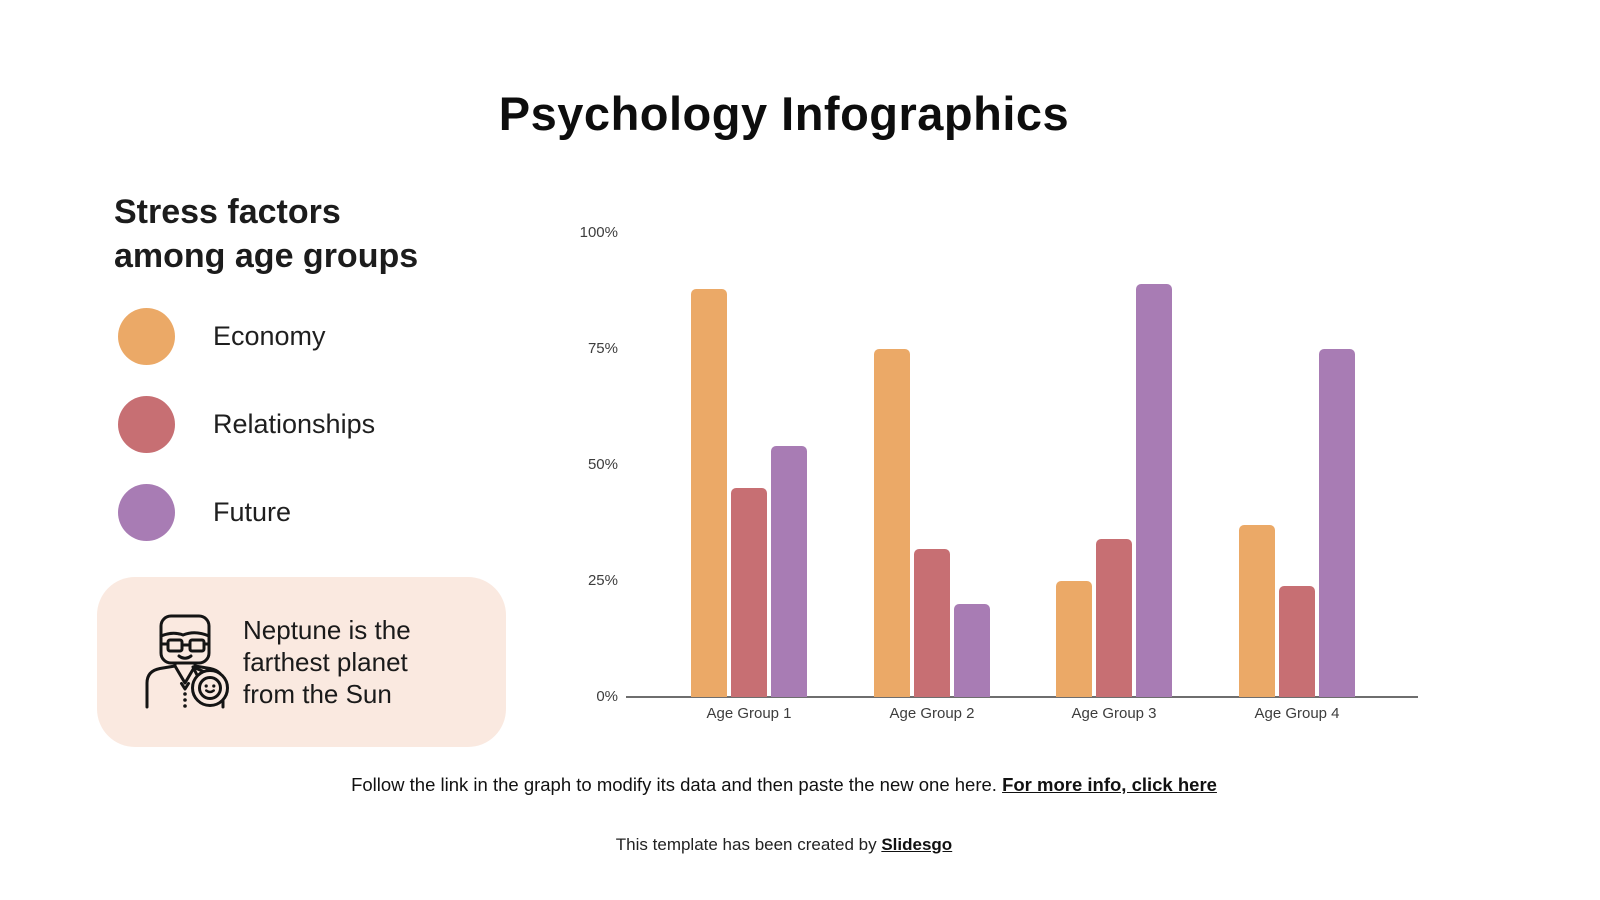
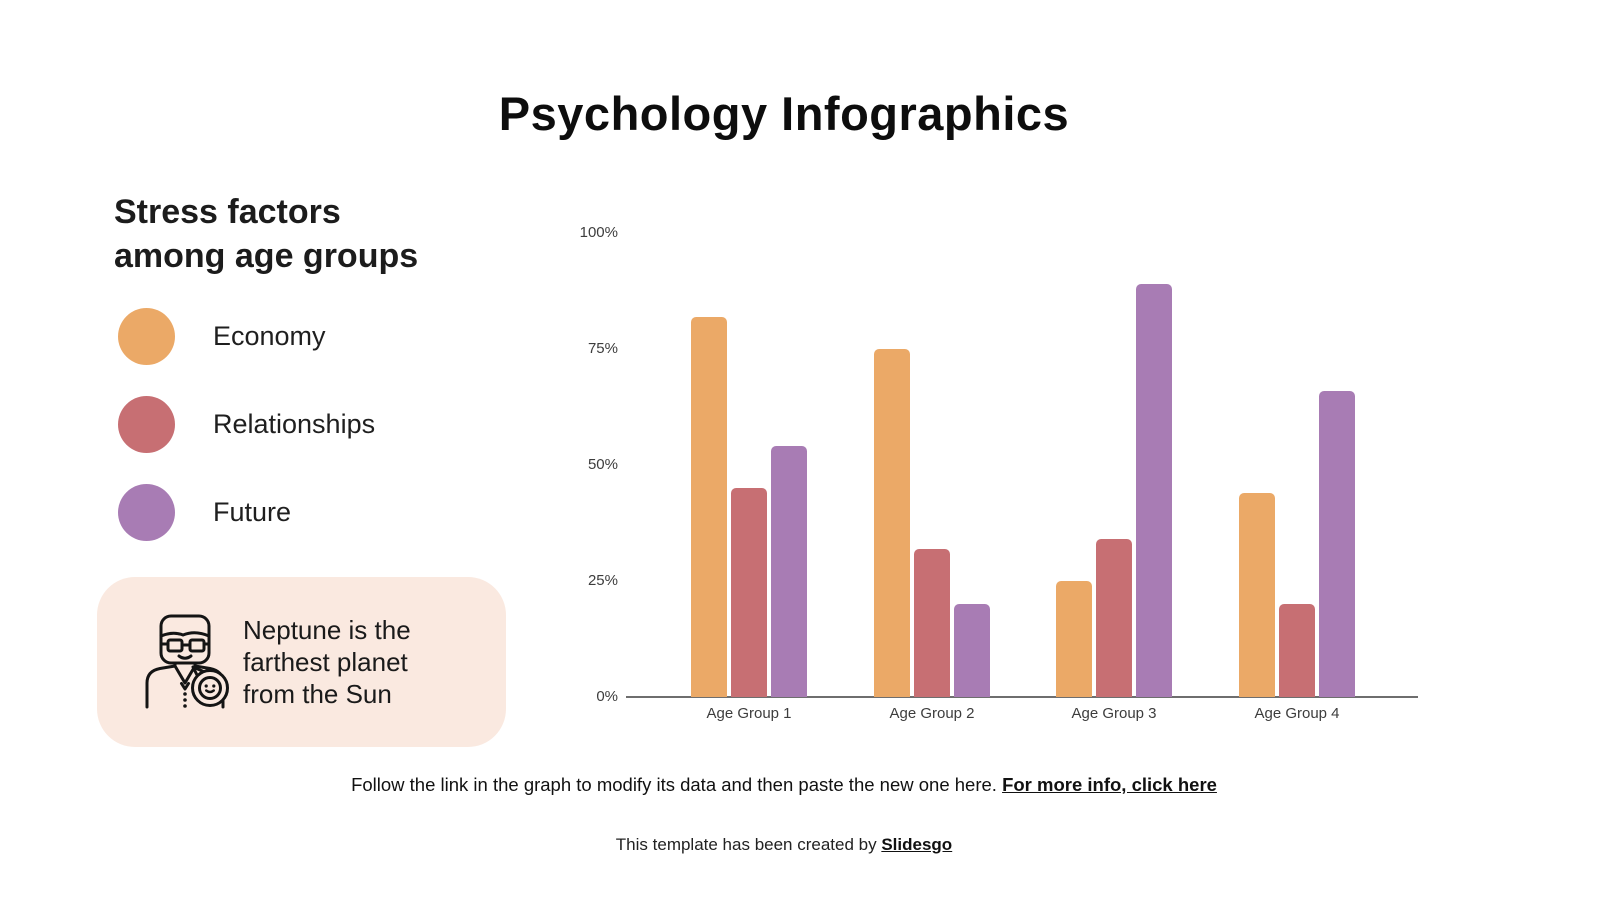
Economy/Age Group 1: 88% -> 82%
Economy/Age Group 4: 37% -> 44%
Relationships/Age Group 4: 24% -> 20%
Future/Age Group 4: 75% -> 66%
